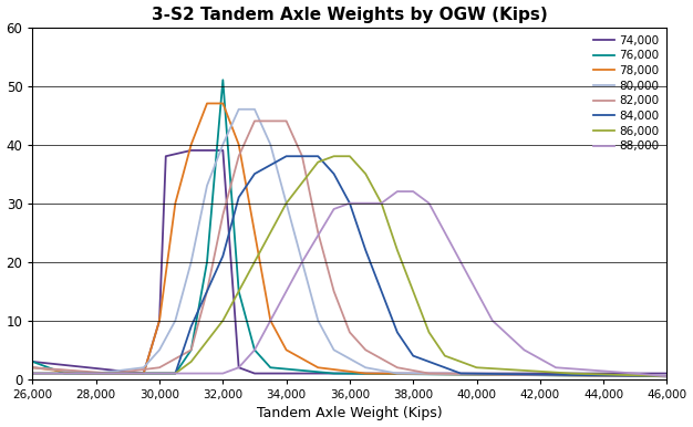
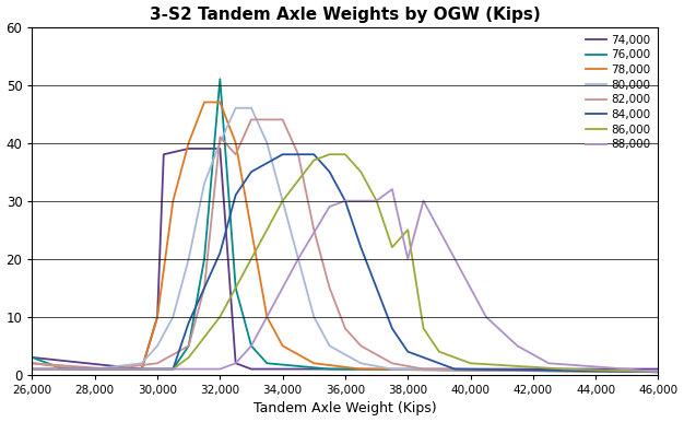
82,000/32,000: 28.0 -> 41.0
86,000/38,000: 15.0 -> 25.0
88,000/38,000: 32.0 -> 20.0
